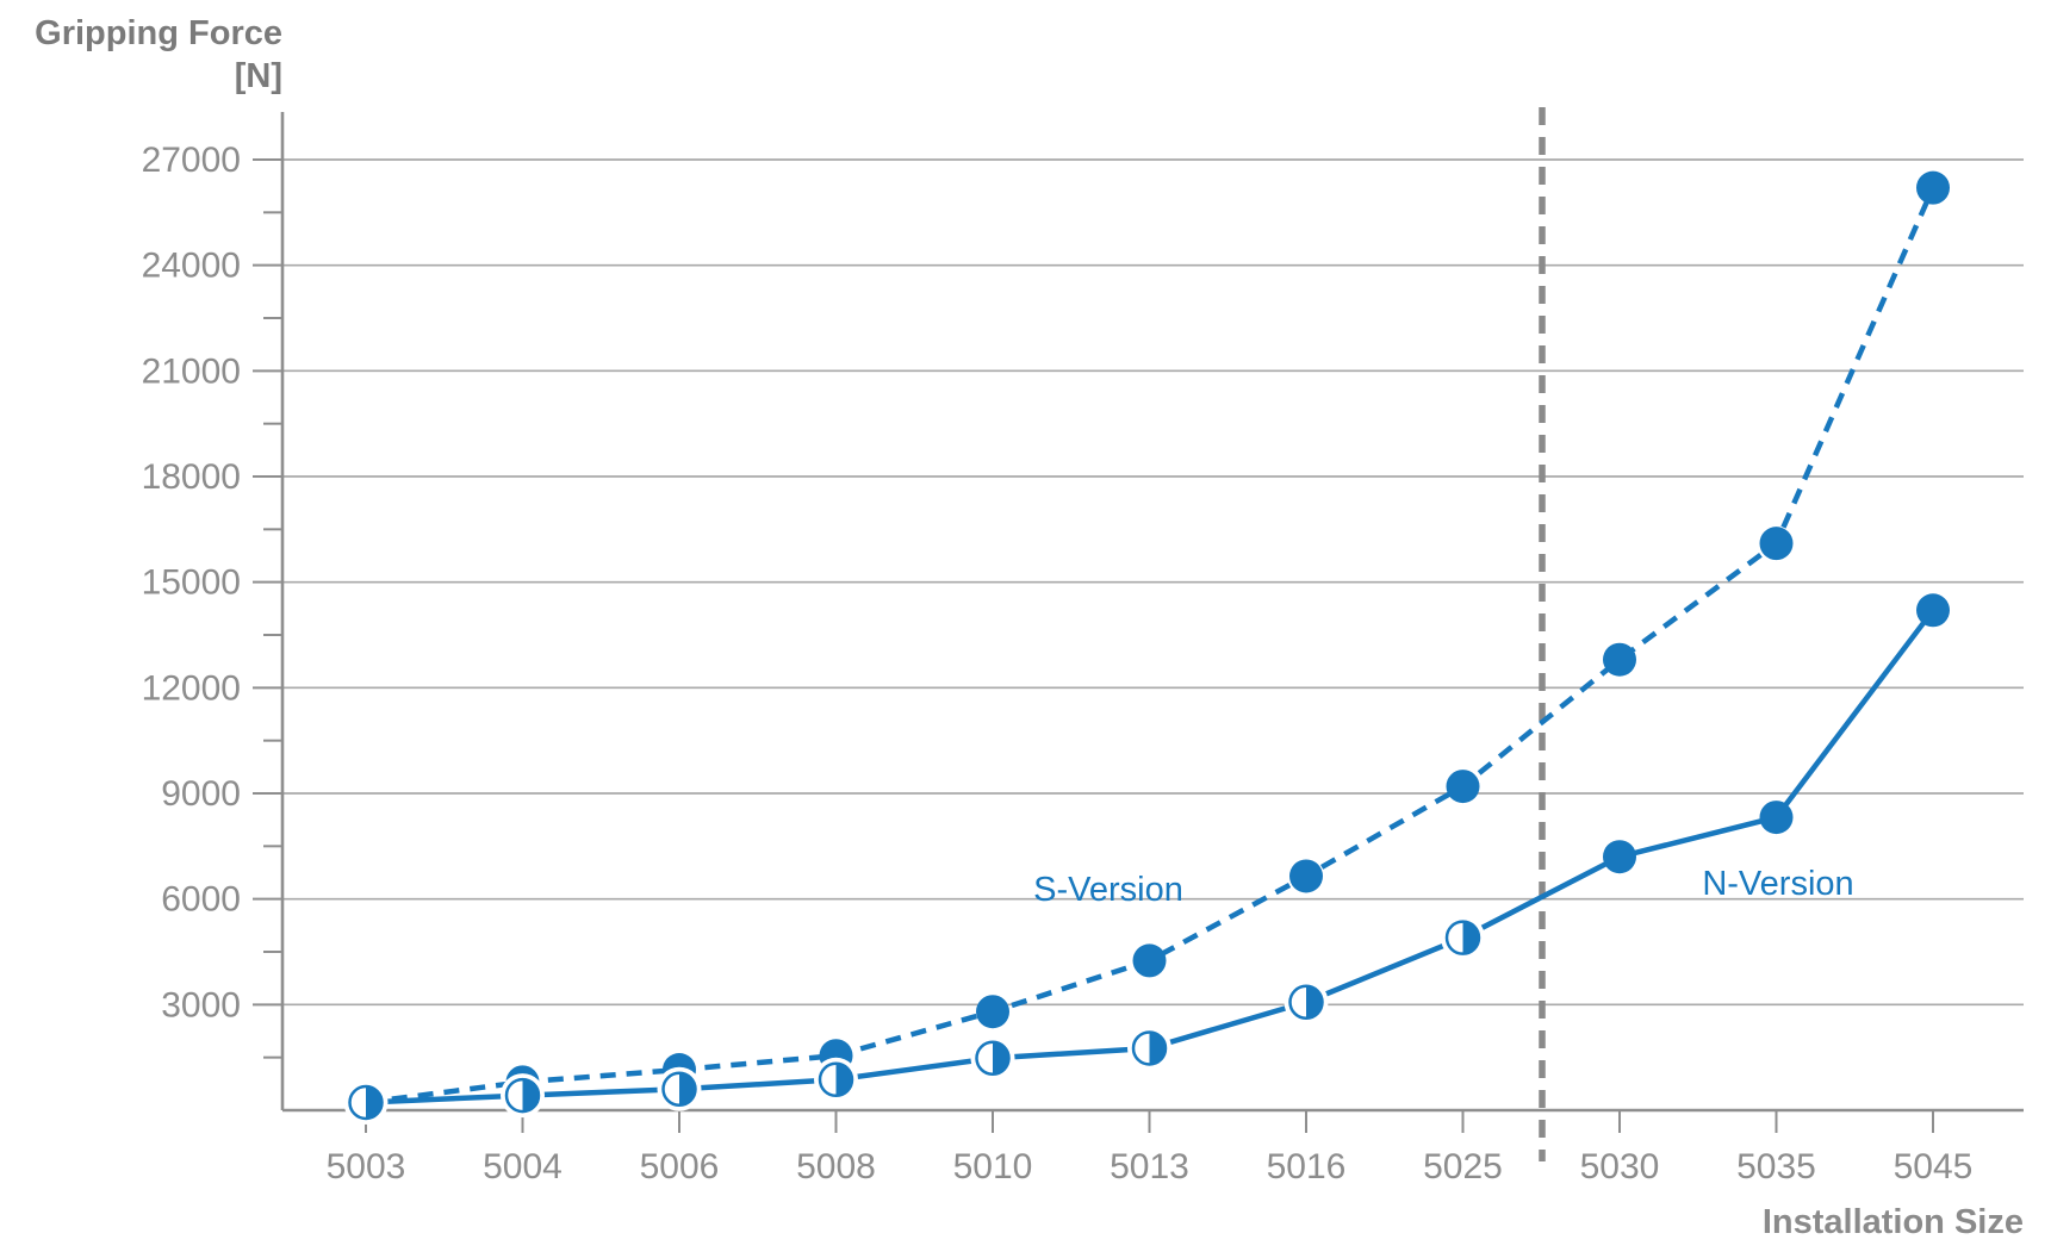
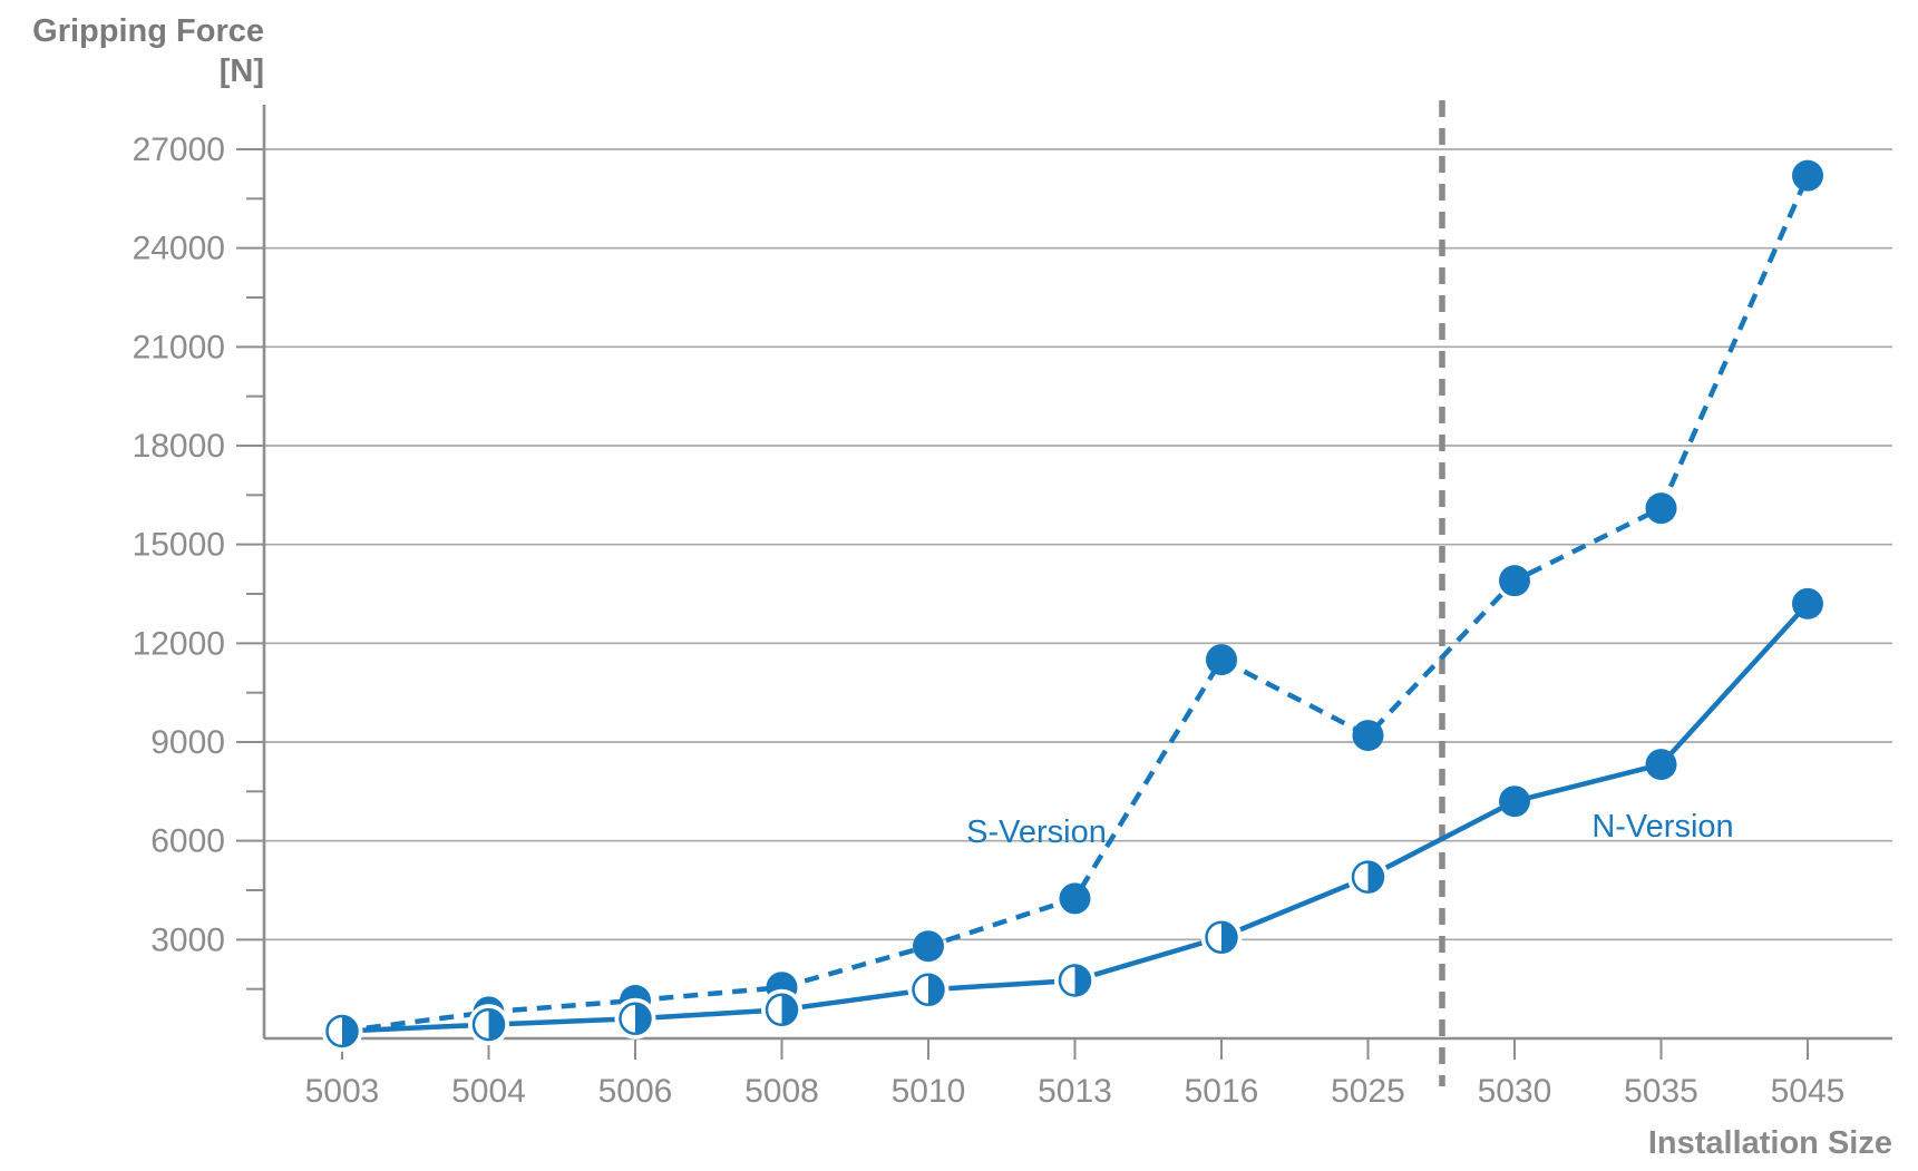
S-Version/5016: 6600 -> 11500
S-Version/5030: 12800 -> 13900
N-Version/5045: 14200 -> 13200
